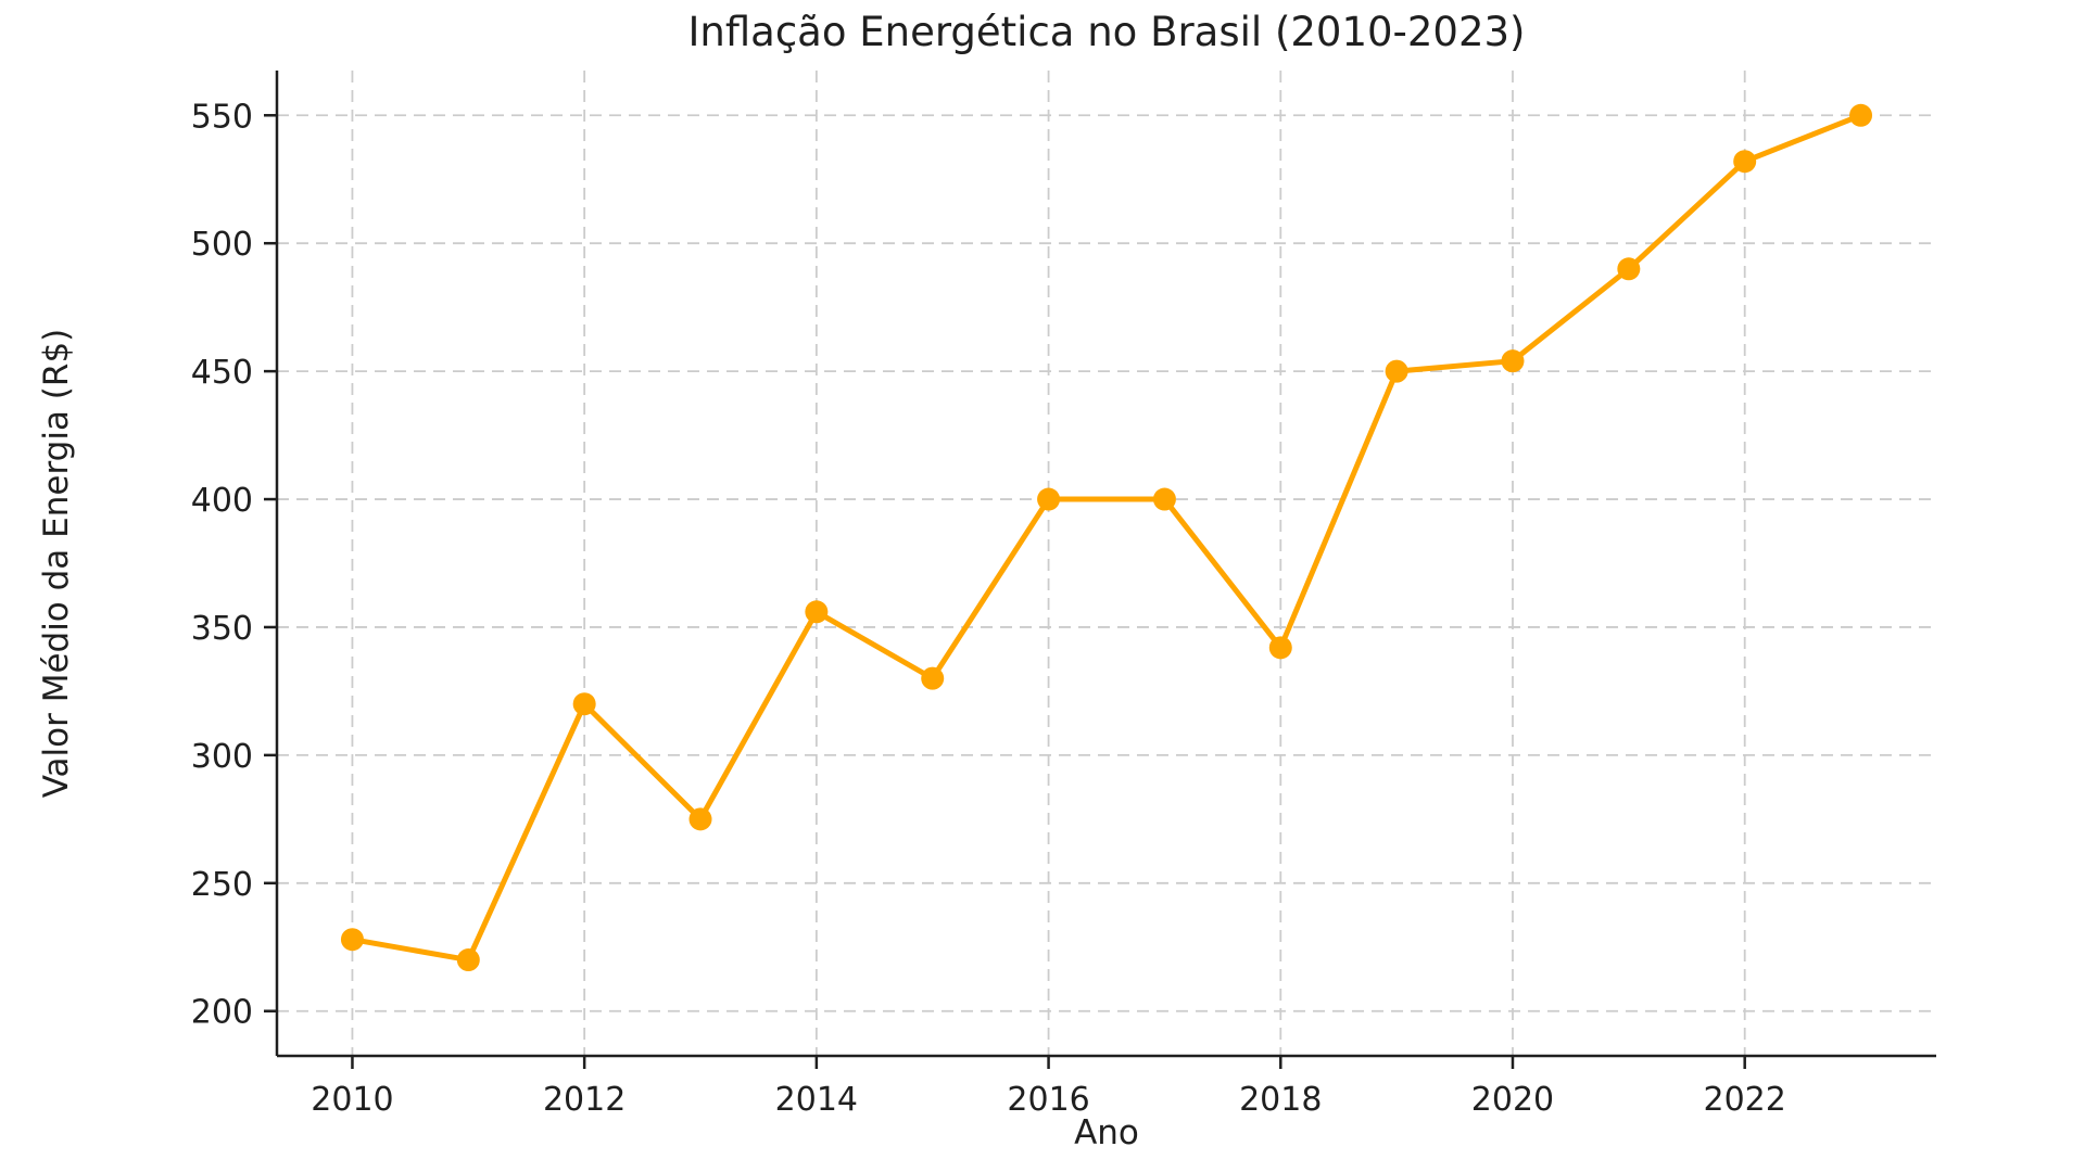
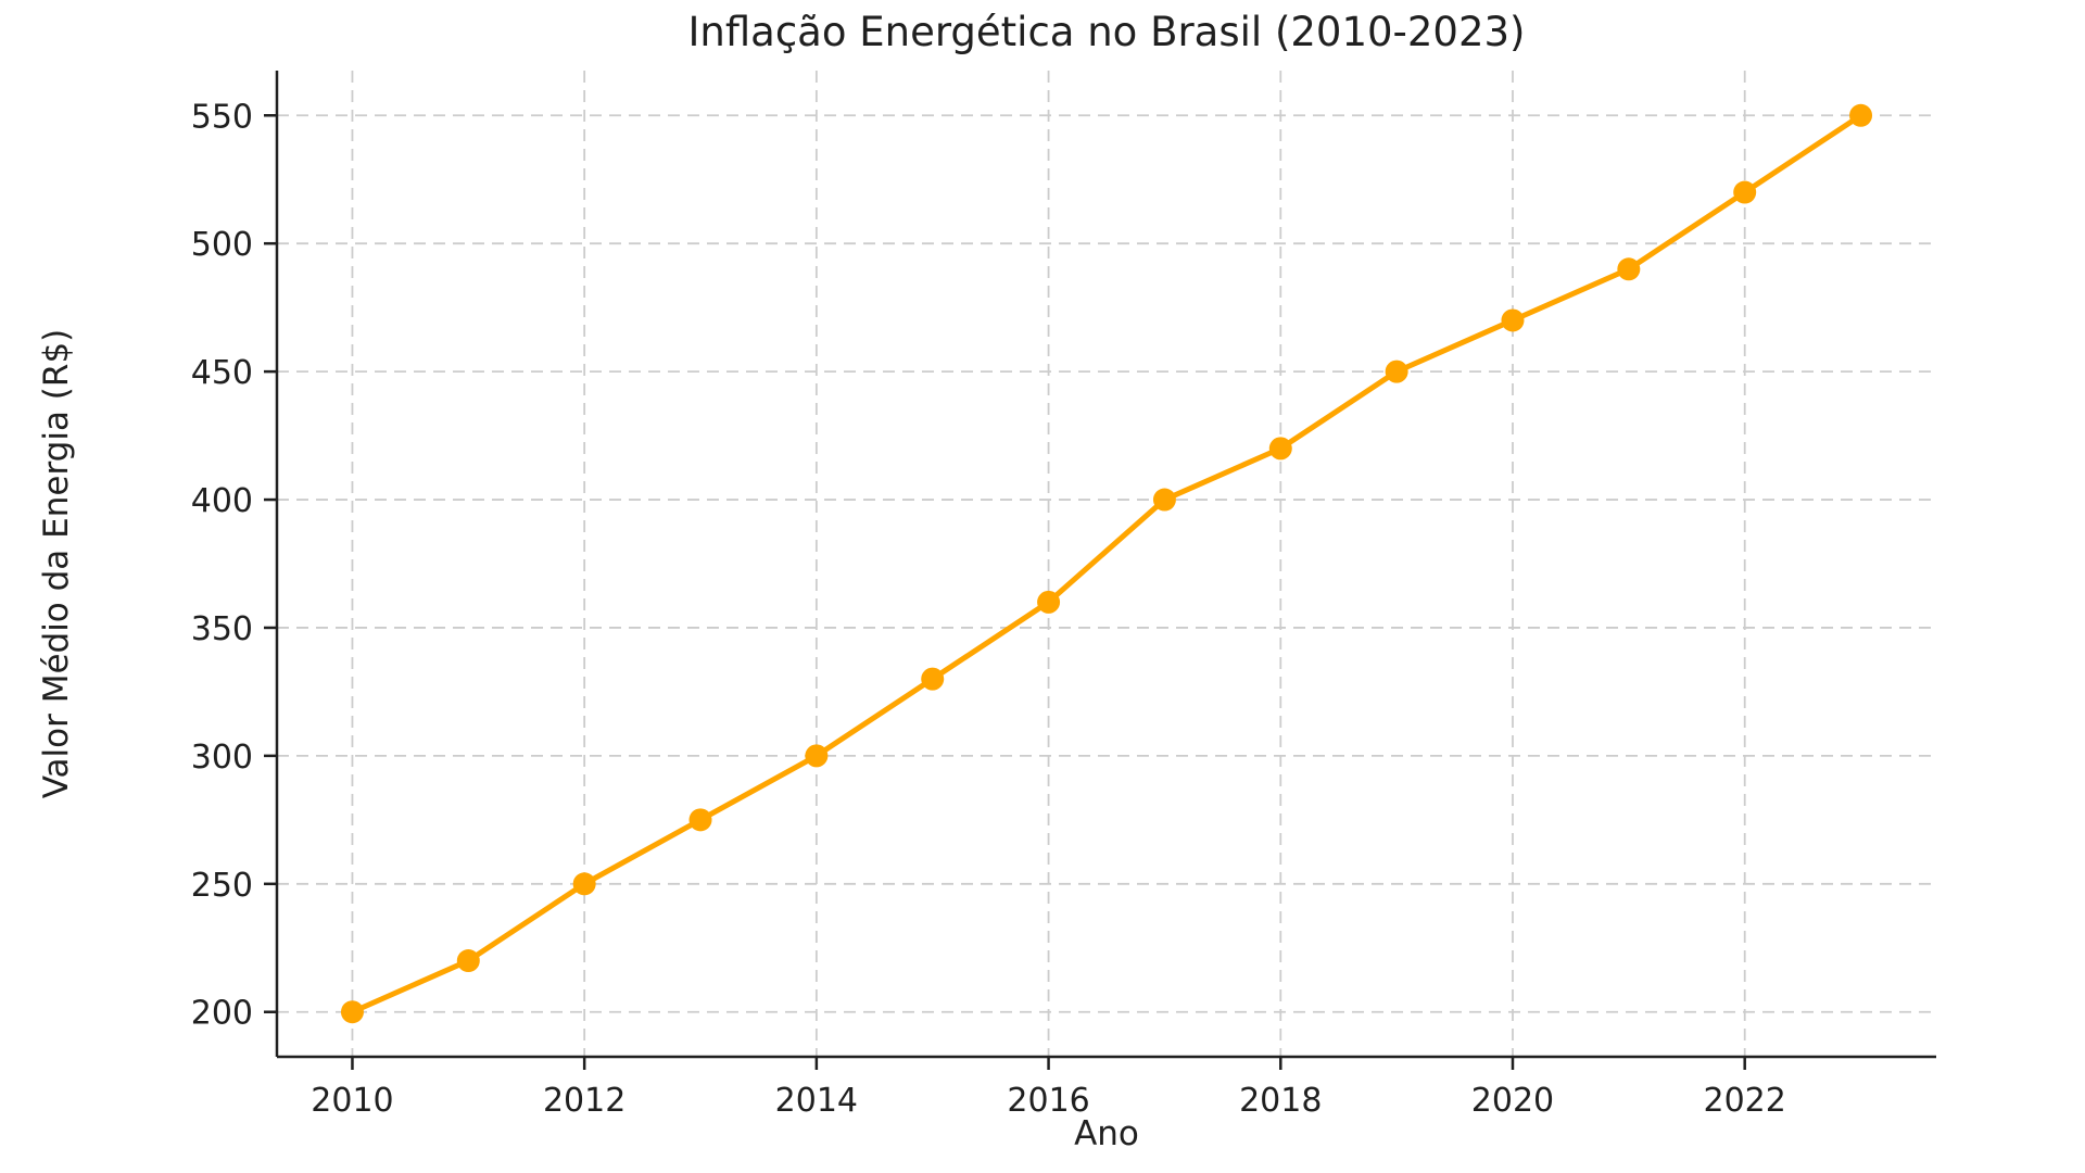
2010: 228 -> 200
2012: 320 -> 250
2014: 356 -> 300
2016: 400 -> 360
2018: 342 -> 420
2020: 454 -> 470
2022: 532 -> 520
